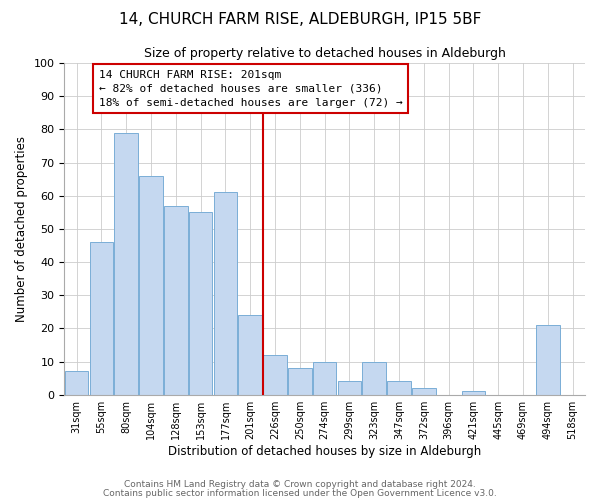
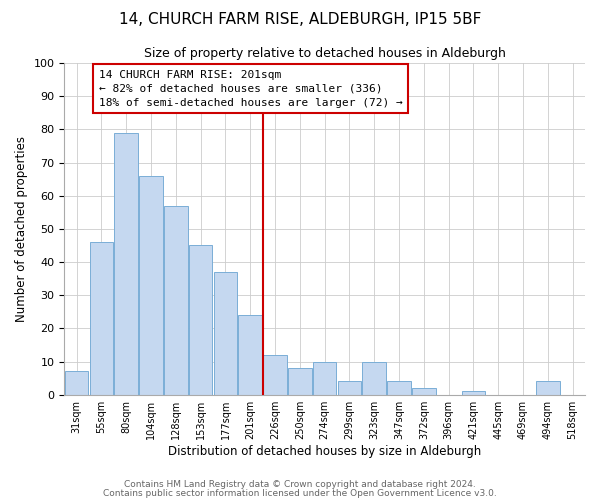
153sqm: 55 -> 45
177sqm: 61 -> 37
494sqm: 21 -> 4
